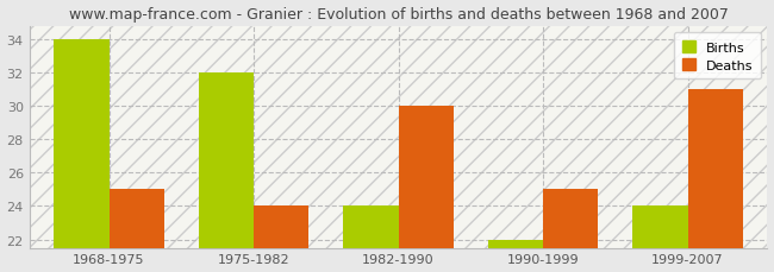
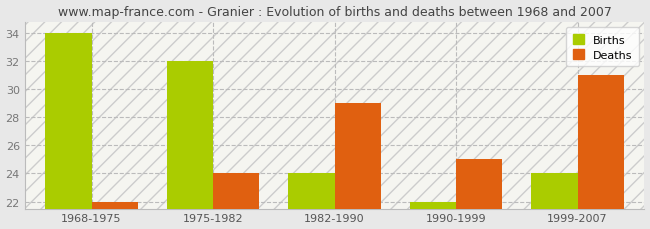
Deaths/1968-1975: 25 -> 22
Deaths/1982-1990: 30 -> 29
